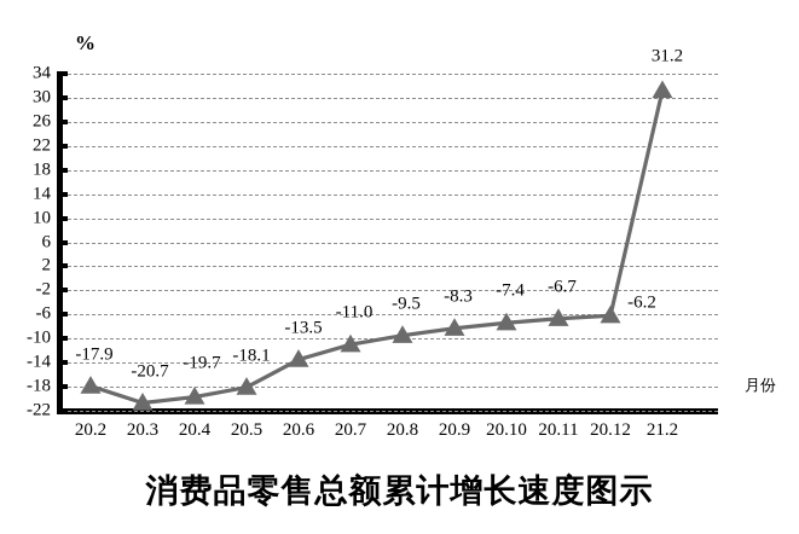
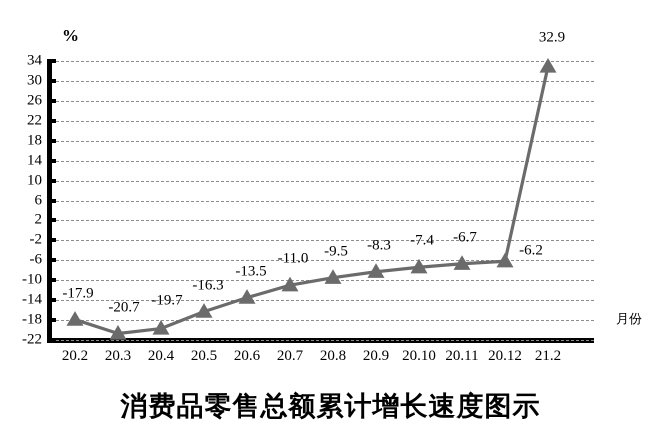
20.5: -18.1 -> -16.3
21.2: 31.2 -> 32.9
